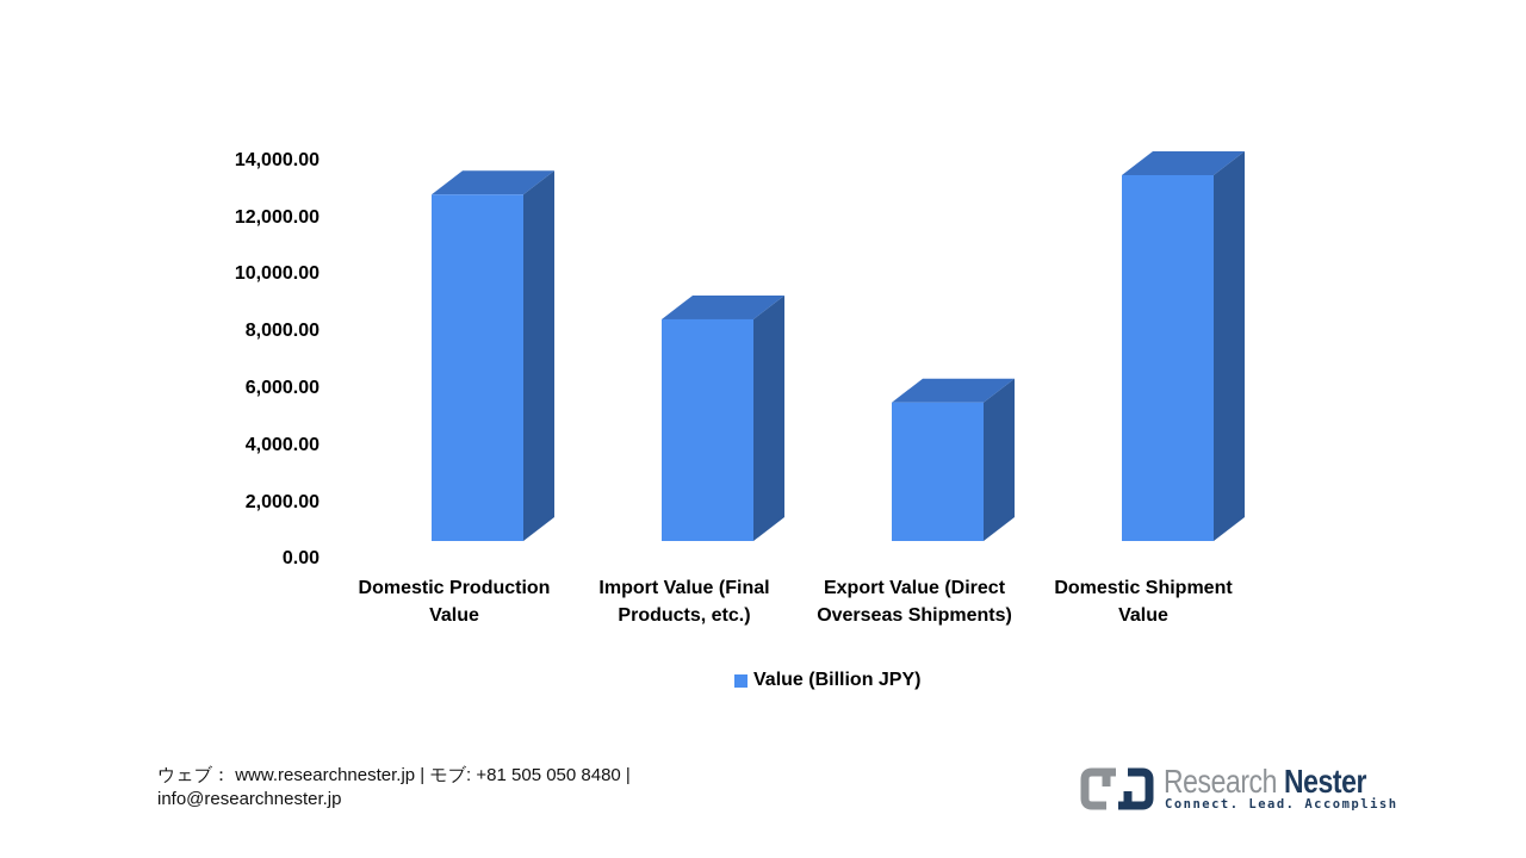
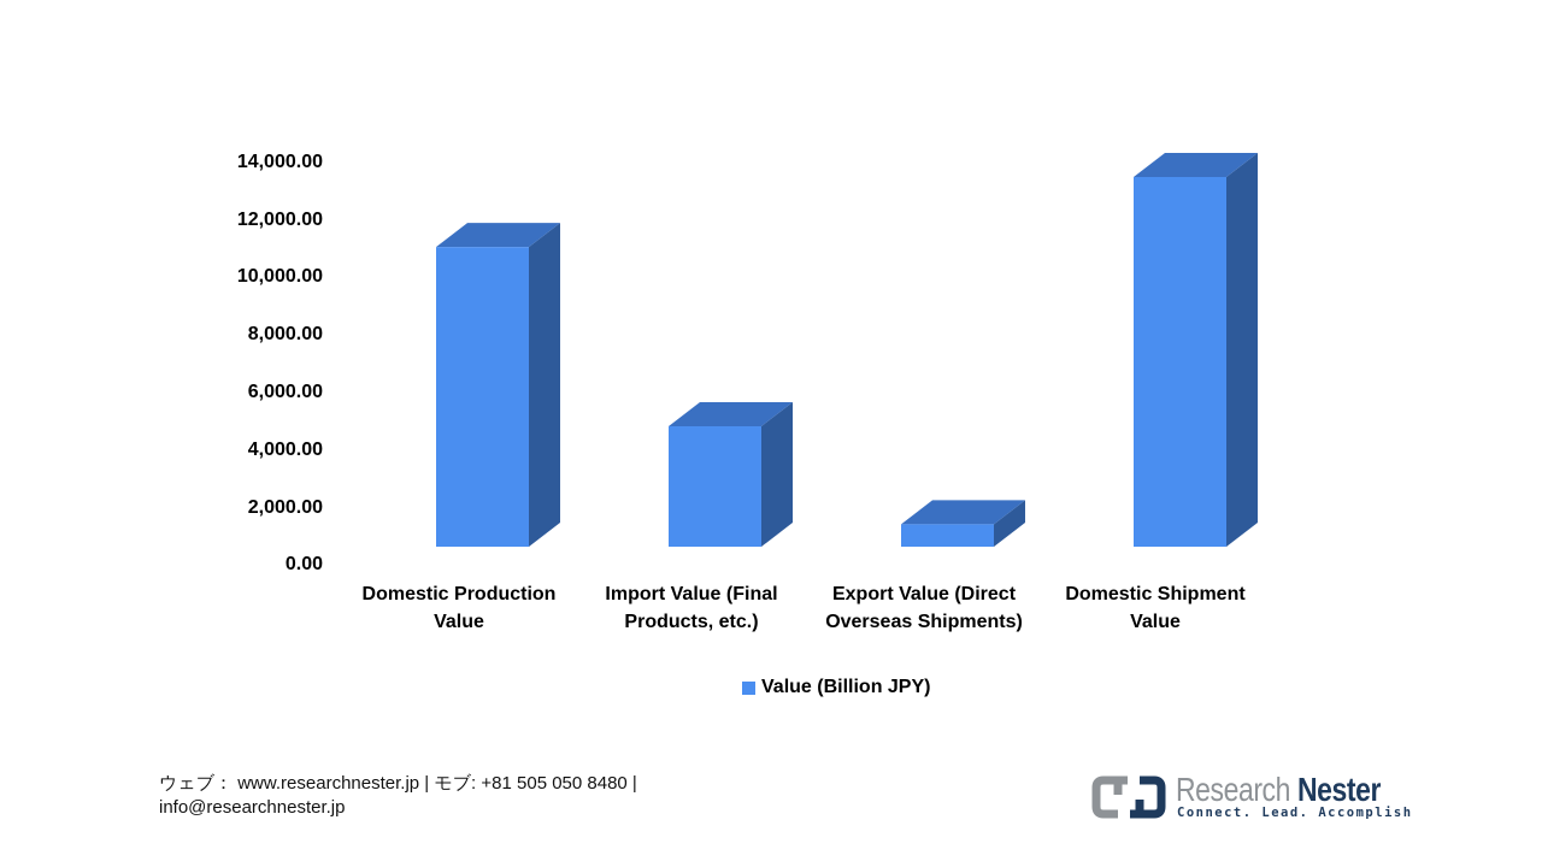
Domestic Production Value: 12500 -> 10700
Import Value (Final Products, etc.): 8000 -> 4300
Export Value (Direct Overseas Shipments): 5000 -> 800
